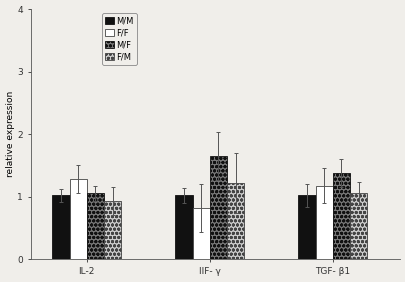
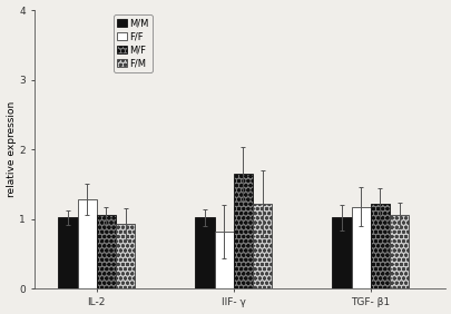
M/F/TGF- β1: 1.38 -> 1.22
